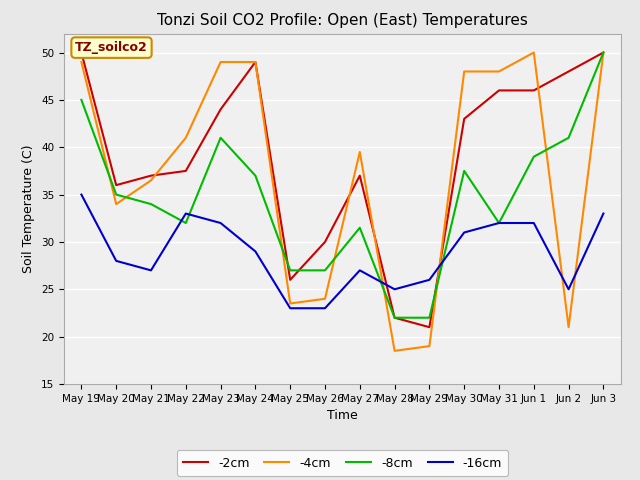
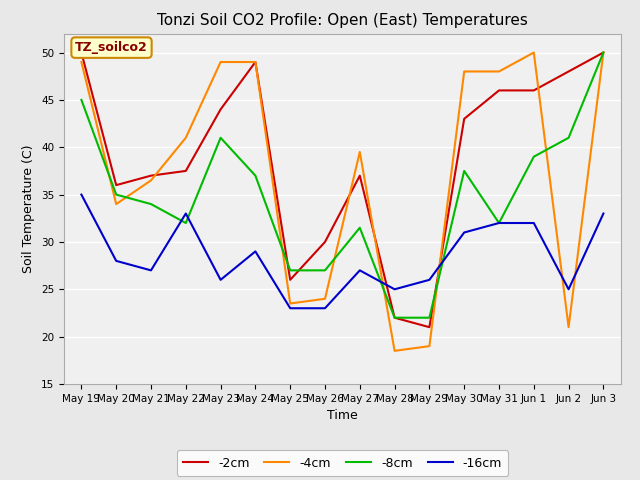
-16cm/May 23: 32 -> 26
